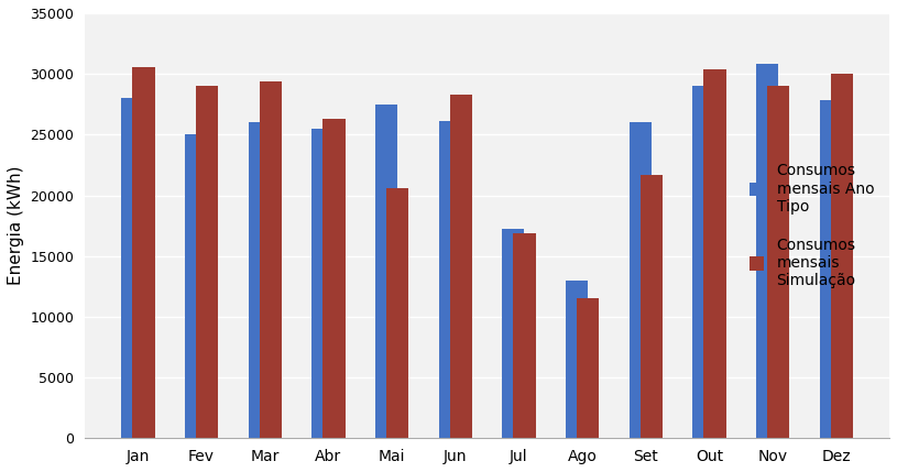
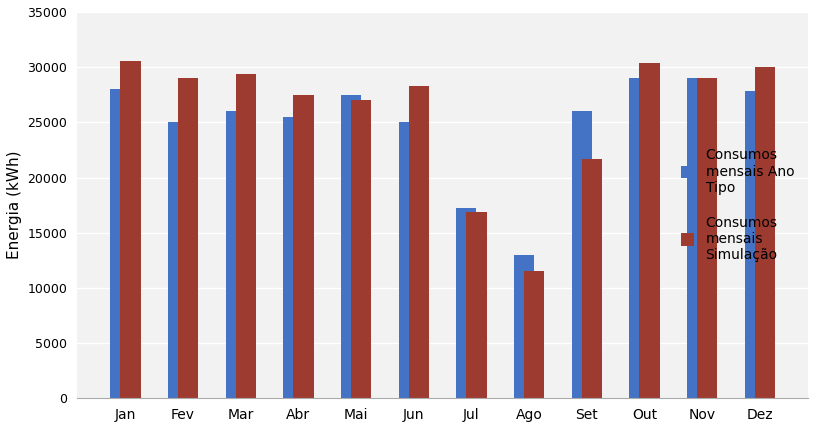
Consumos mensais Simulação/Abr: 26300 -> 27500
Consumos mensais Simulação/Mai: 20600 -> 27000
Consumos mensais Ano Tipo/Jun: 26100 -> 25000
Consumos mensais Ano Tipo/Nov: 30800 -> 29000
